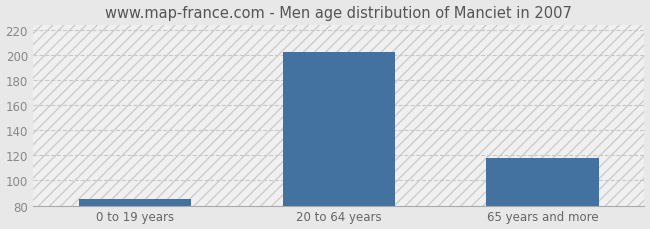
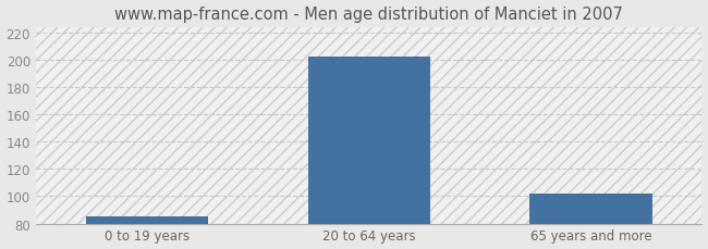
65 years and more: 118 -> 102
